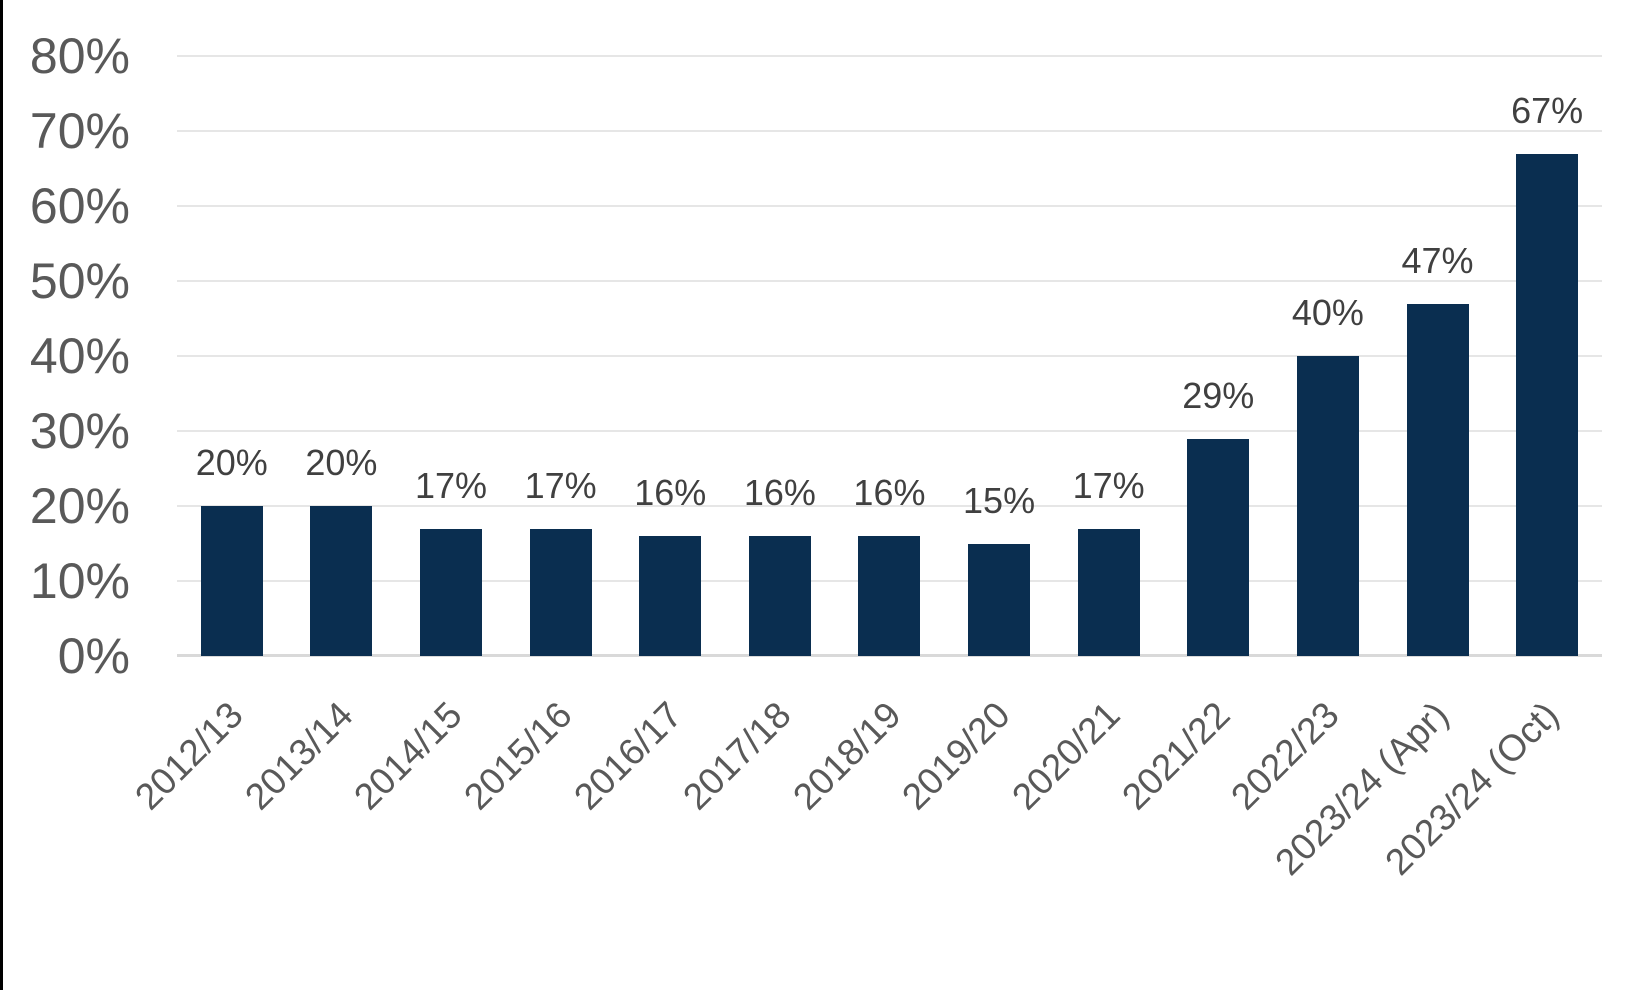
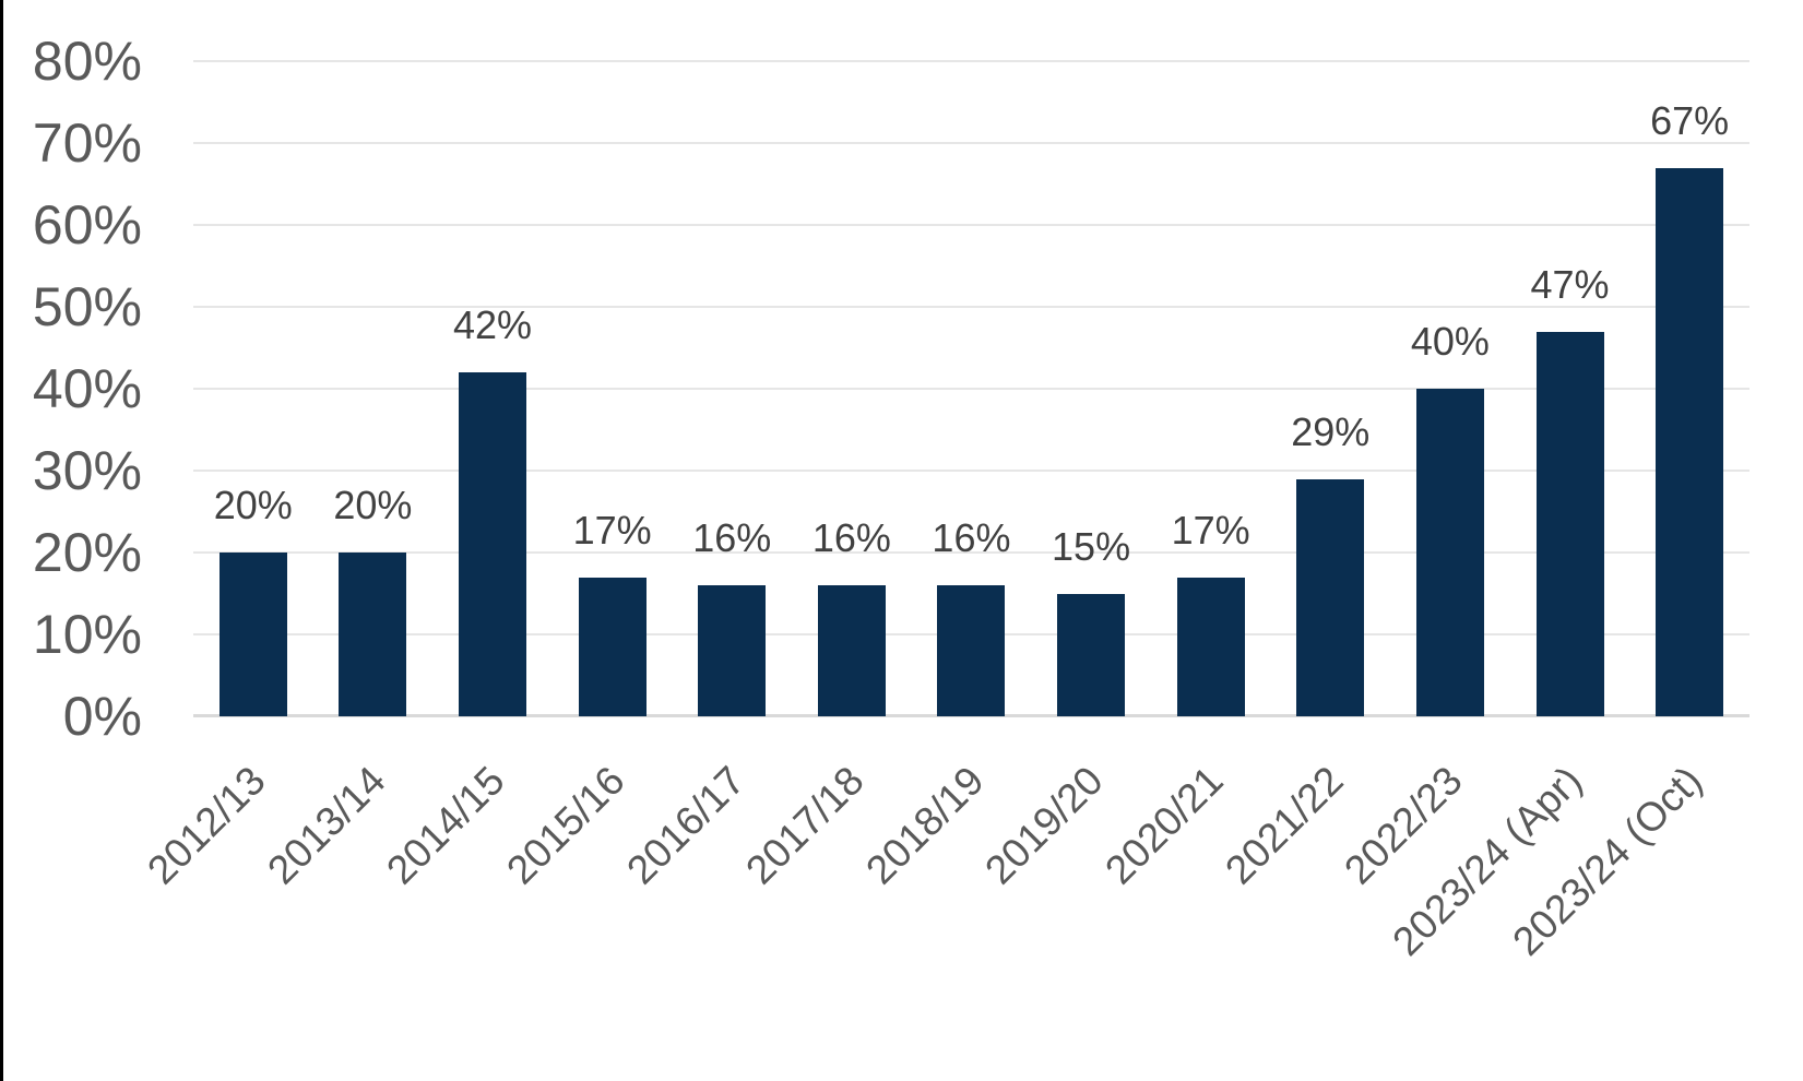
2014/15: 17% -> 42%
